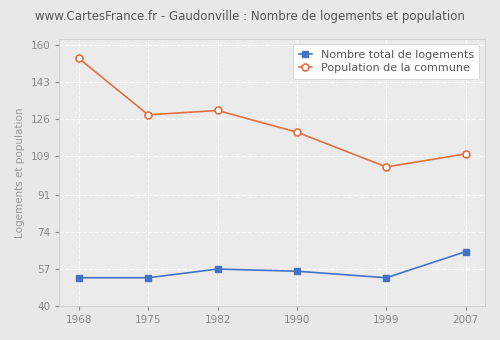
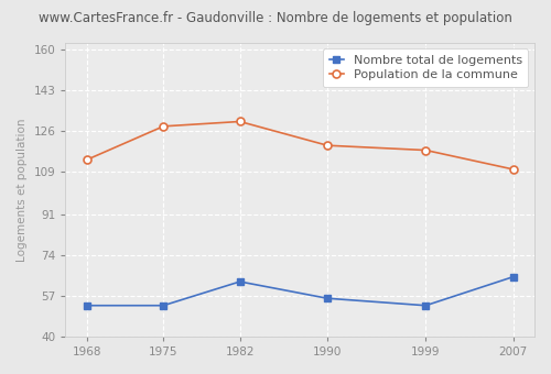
Population de la commune/1968: 154 -> 114
Nombre total de logements/1982: 57 -> 63
Population de la commune/1999: 104 -> 118
